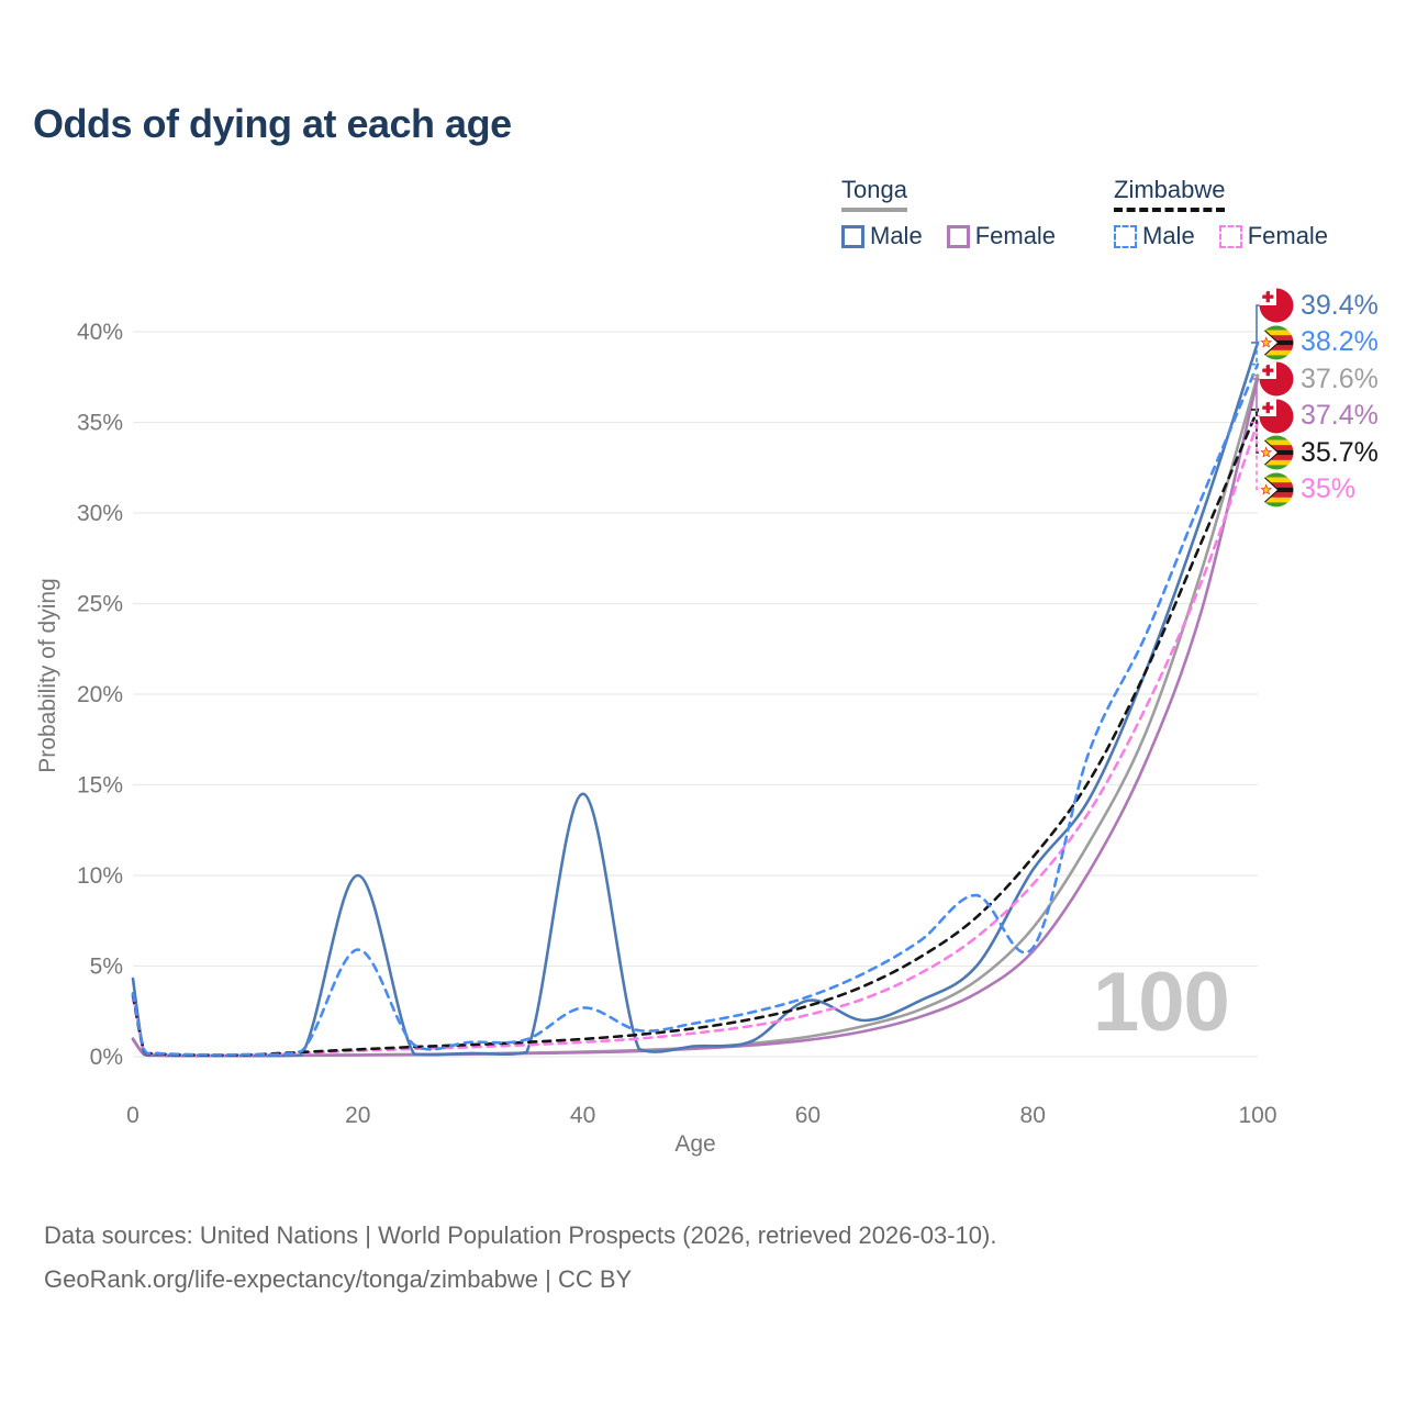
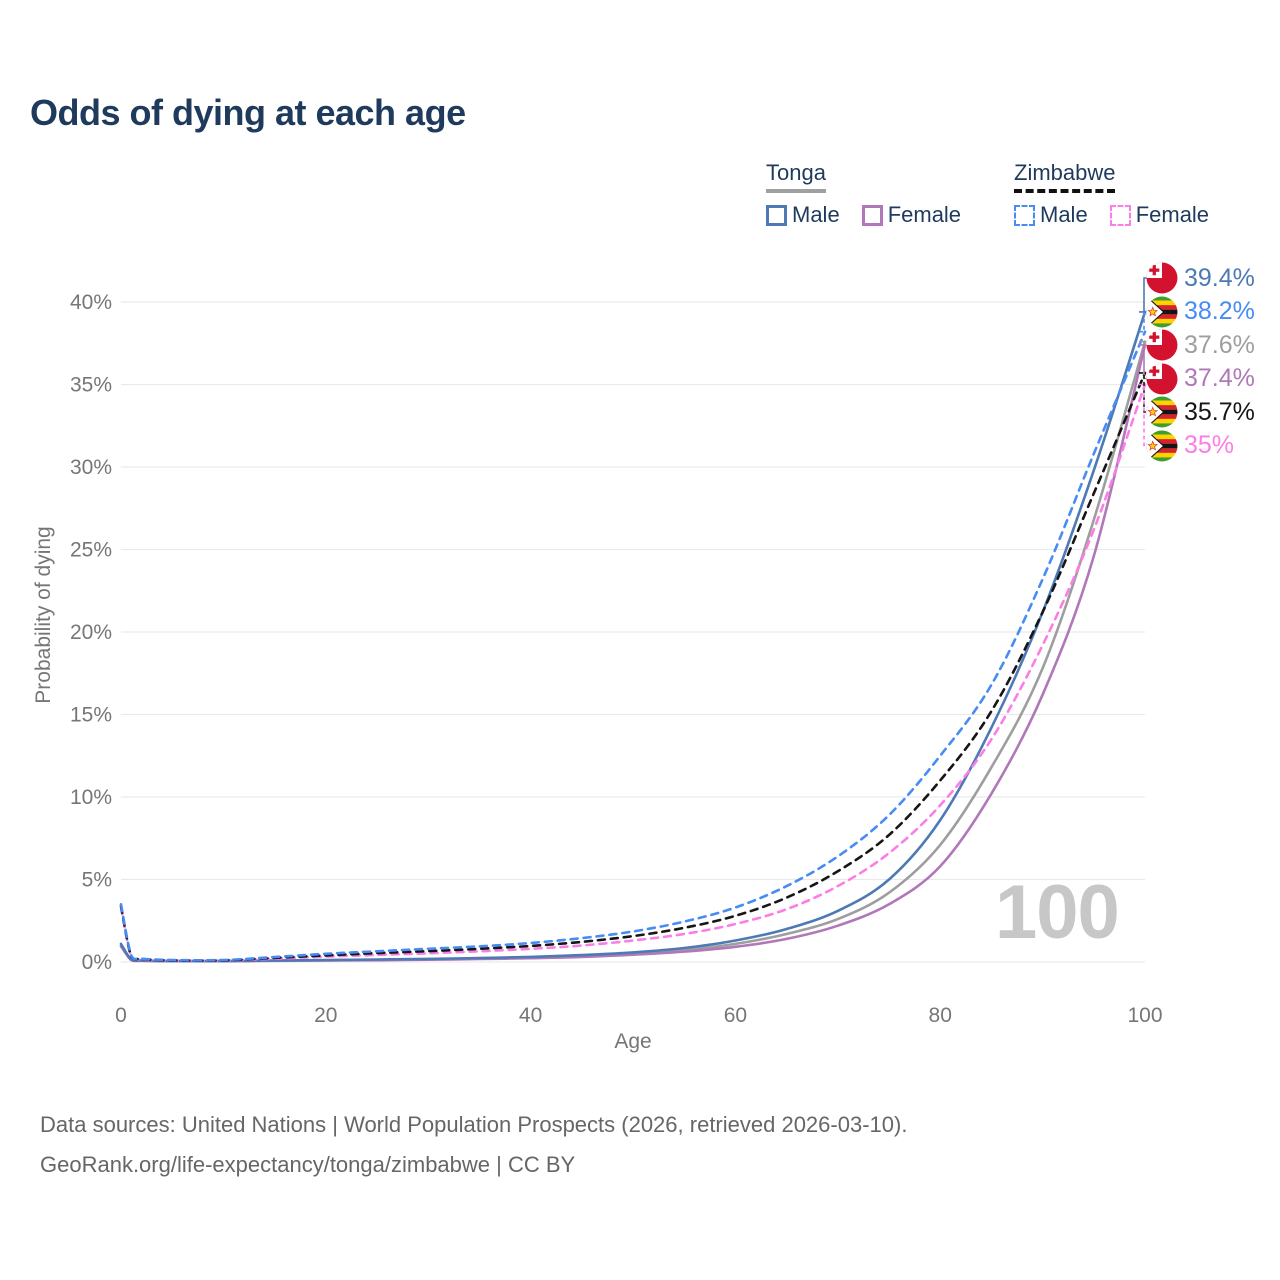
Tonga Male/0: 4.3% -> 1.1%
Tonga Male/20: 10.0% -> 0.1%
Zimbabwe Male/20: 5.9% -> 0.5%
Tonga Male/40: 14.5% -> 0.3%
Zimbabwe Male/40: 2.7% -> 1.1%
Tonga Male/60: 3.1% -> 1.3%
Tonga Male/80: 10.3% -> 8.6%
Zimbabwe Male/80: 6.0% -> 12.5%
